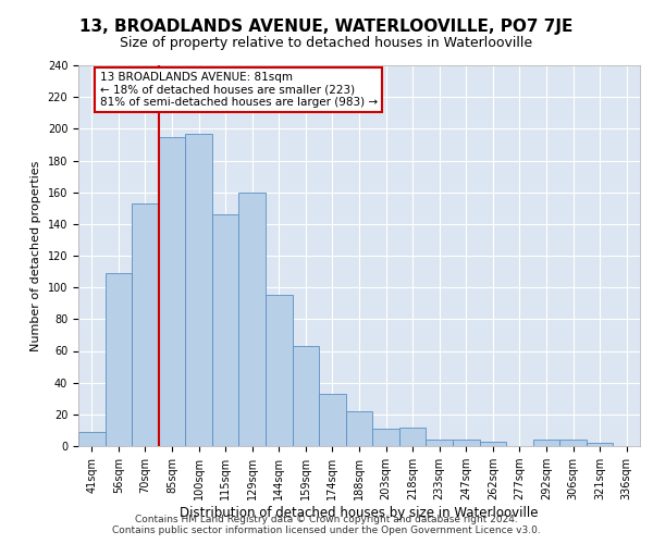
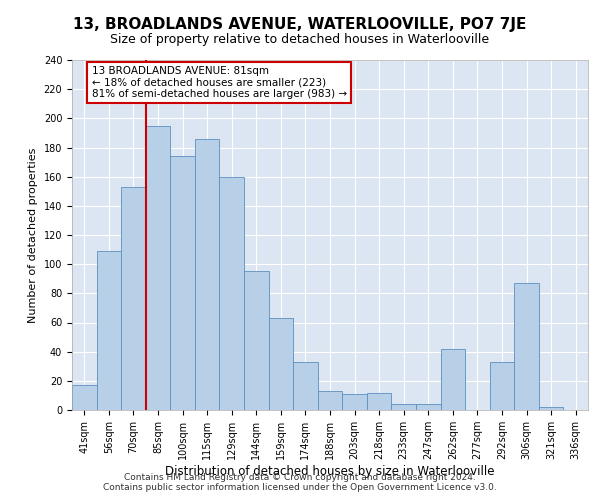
41sqm: 9 -> 17
100sqm: 197 -> 174
115sqm: 146 -> 186
188sqm: 22 -> 13
262sqm: 3 -> 42
292sqm: 4 -> 33
306sqm: 4 -> 87
